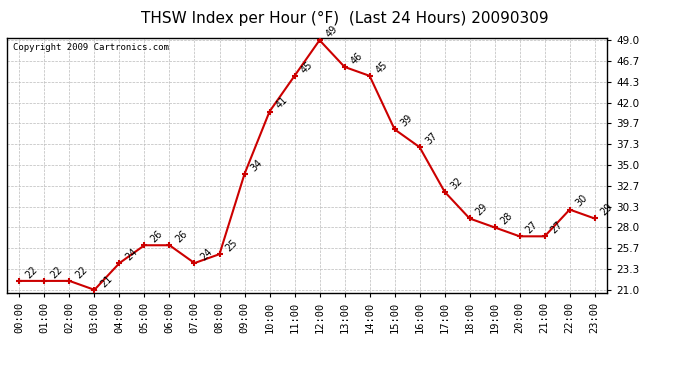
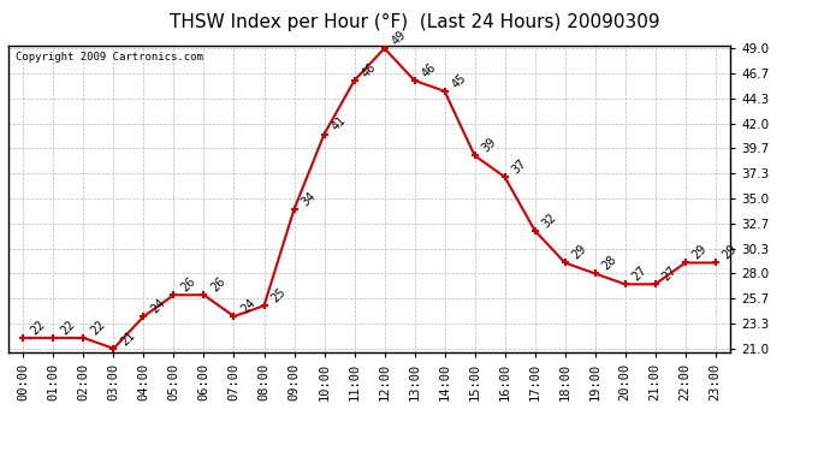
11:00: 45 -> 46
22:00: 30 -> 29
